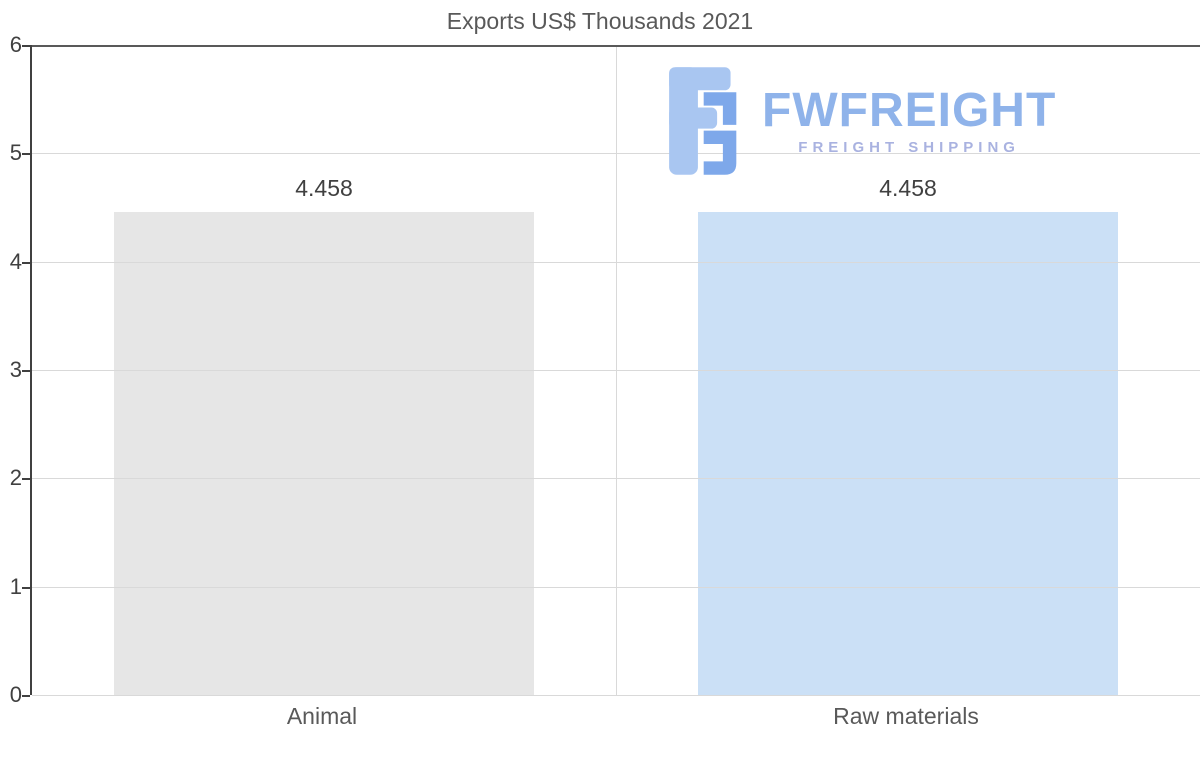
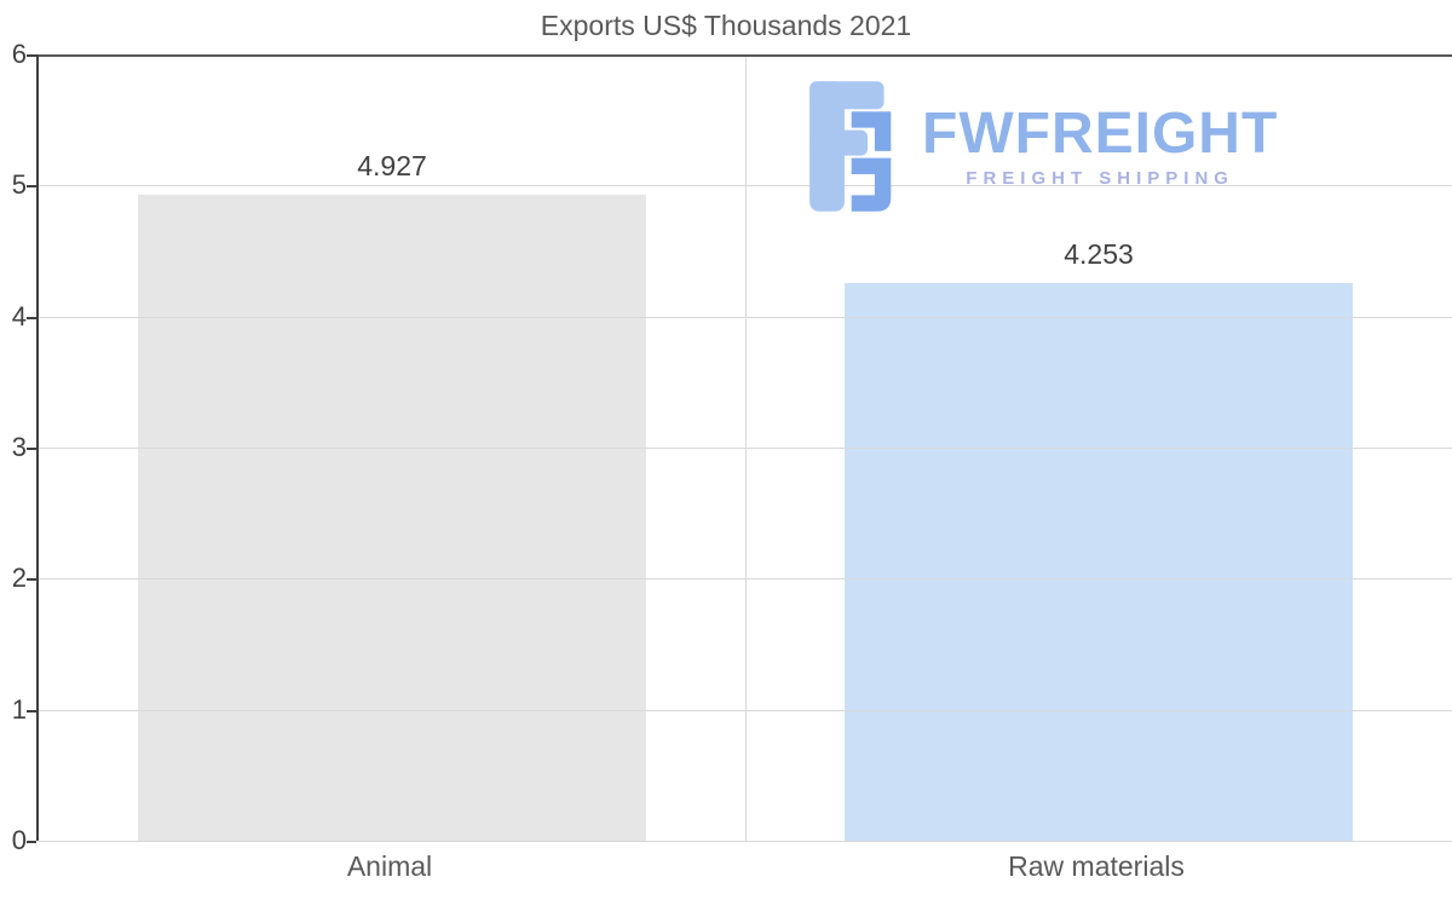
Animal: 4.458 -> 4.927
Raw materials: 4.458 -> 4.253
